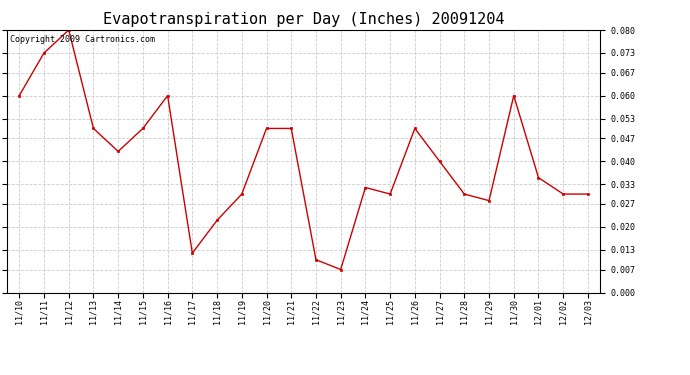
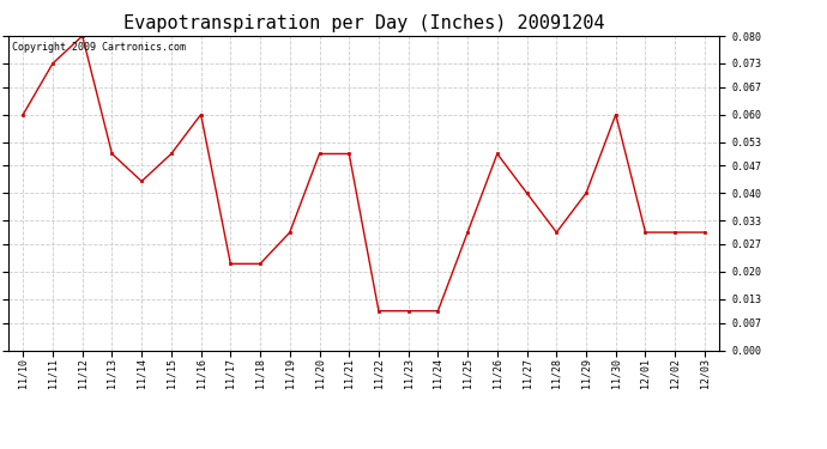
11/17: 0.012 -> 0.022
11/23: 0.007 -> 0.010
11/24: 0.032 -> 0.010
11/29: 0.028 -> 0.040
12/01: 0.035 -> 0.030
